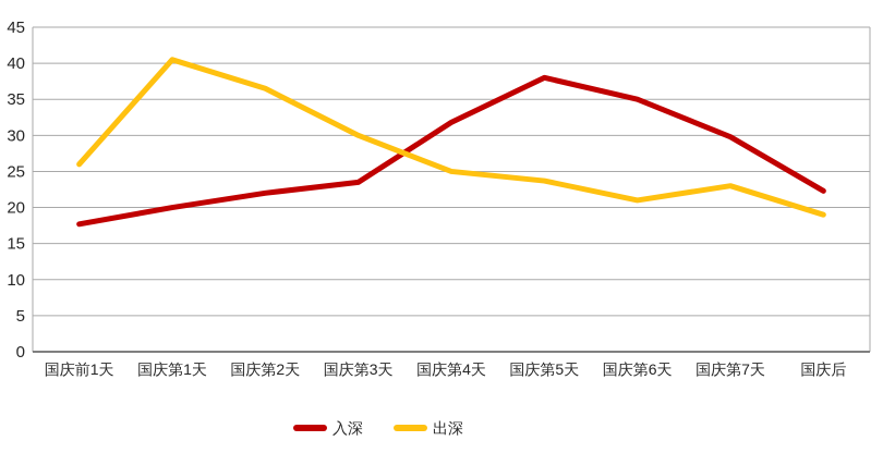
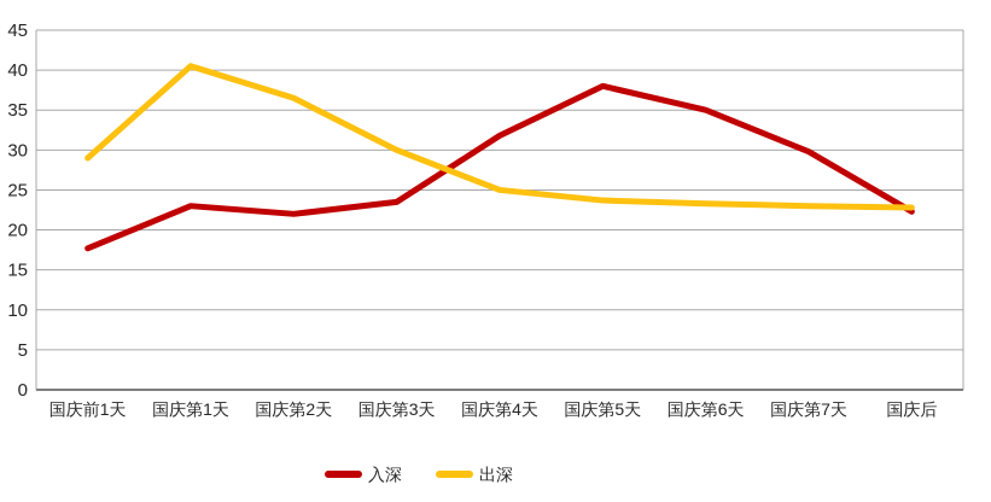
出深/国庆前1天: 26 -> 29
入深/国庆第1天: 20 -> 23
出深/国庆第6天: 21 -> 23
出深/国庆后: 19 -> 23
